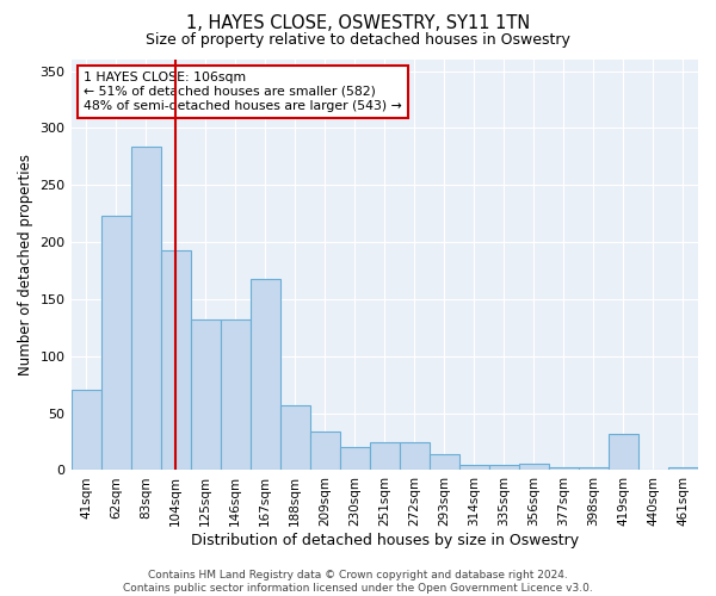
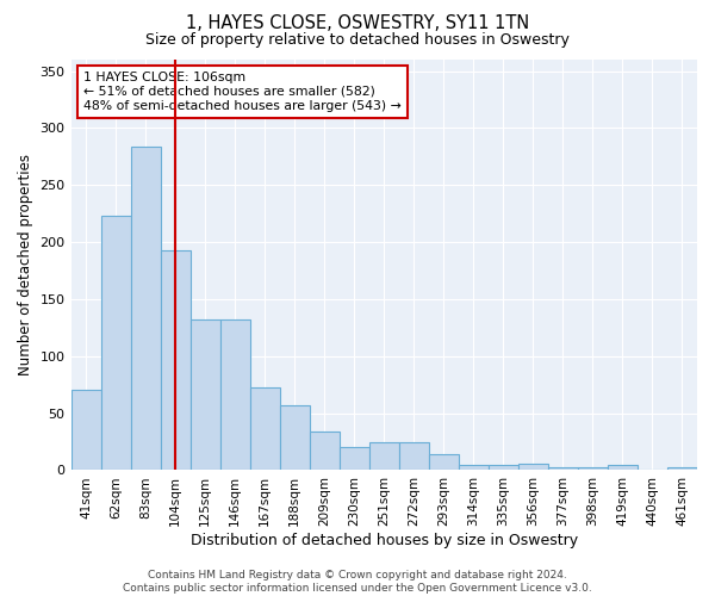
167sqm: 168 -> 73
419sqm: 32 -> 5
